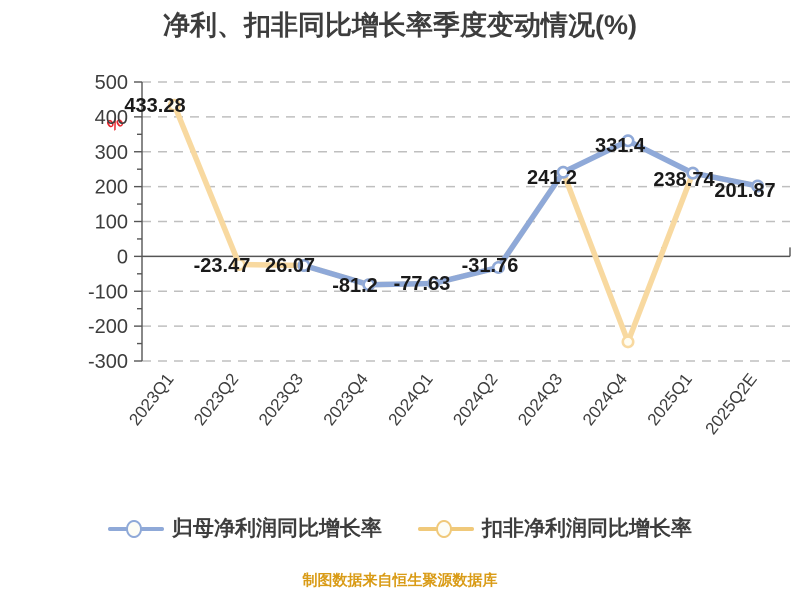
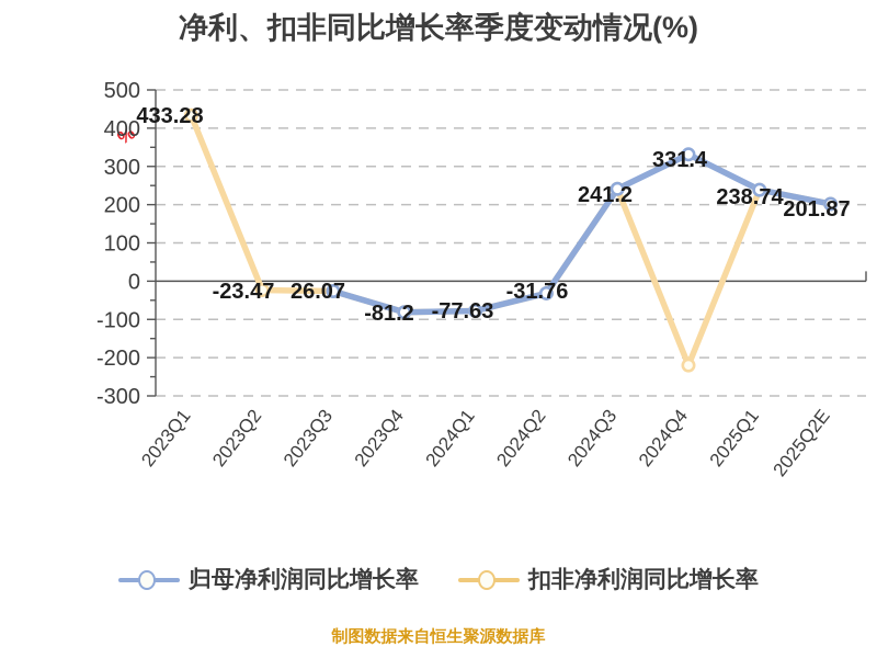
扣非净利润同比增长率/2024Q4: -240 -> -220
